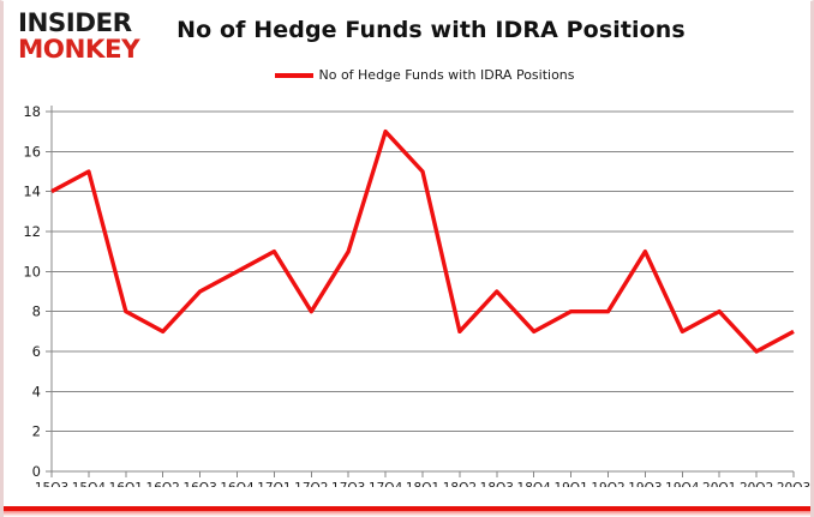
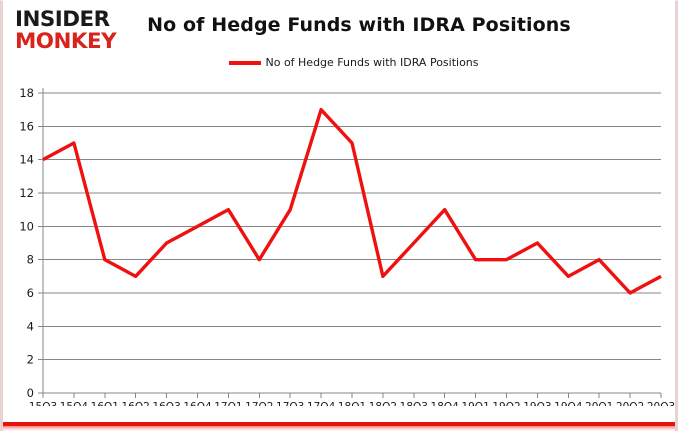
18Q4: 7 -> 11
19Q3: 11 -> 9
